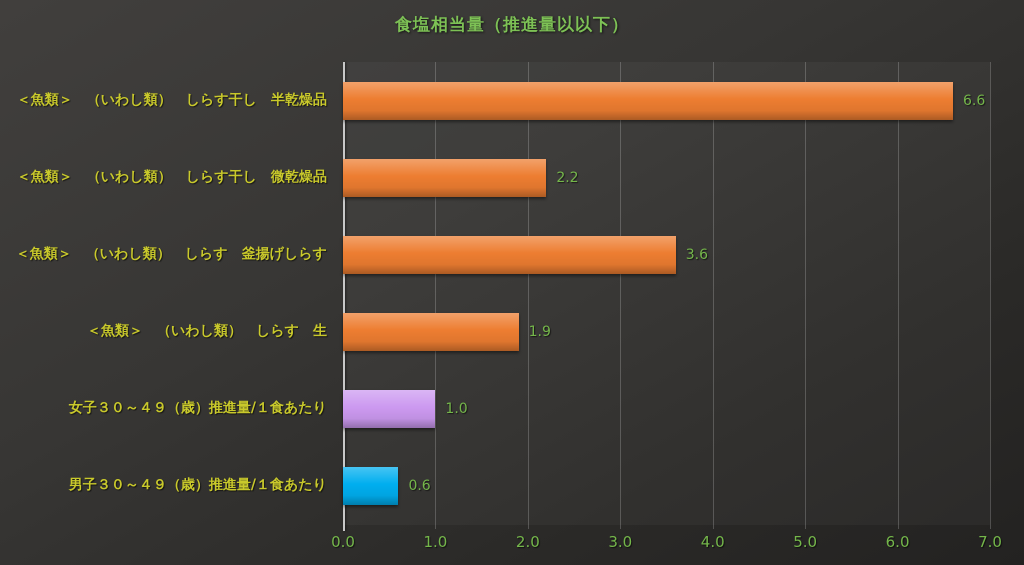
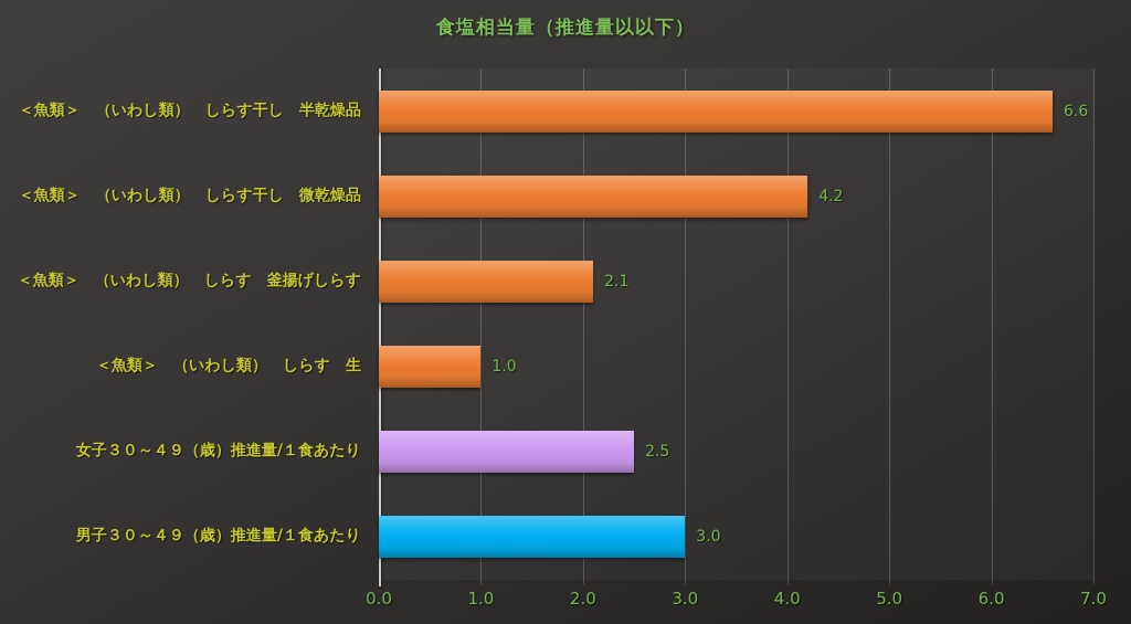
＜魚類＞ （いわし類） しらす干し 微乾燥品: 2.2 -> 4.2
＜魚類＞ （いわし類） しらす 釜揚げしらす: 3.6 -> 2.1
＜魚類＞ （いわし類） しらす 生: 1.9 -> 1.0
女子３０～４９（歳）推進量/１食あたり: 1.0 -> 2.5
男子３０～４９（歳）推進量/１食あたり: 0.6 -> 3.0
